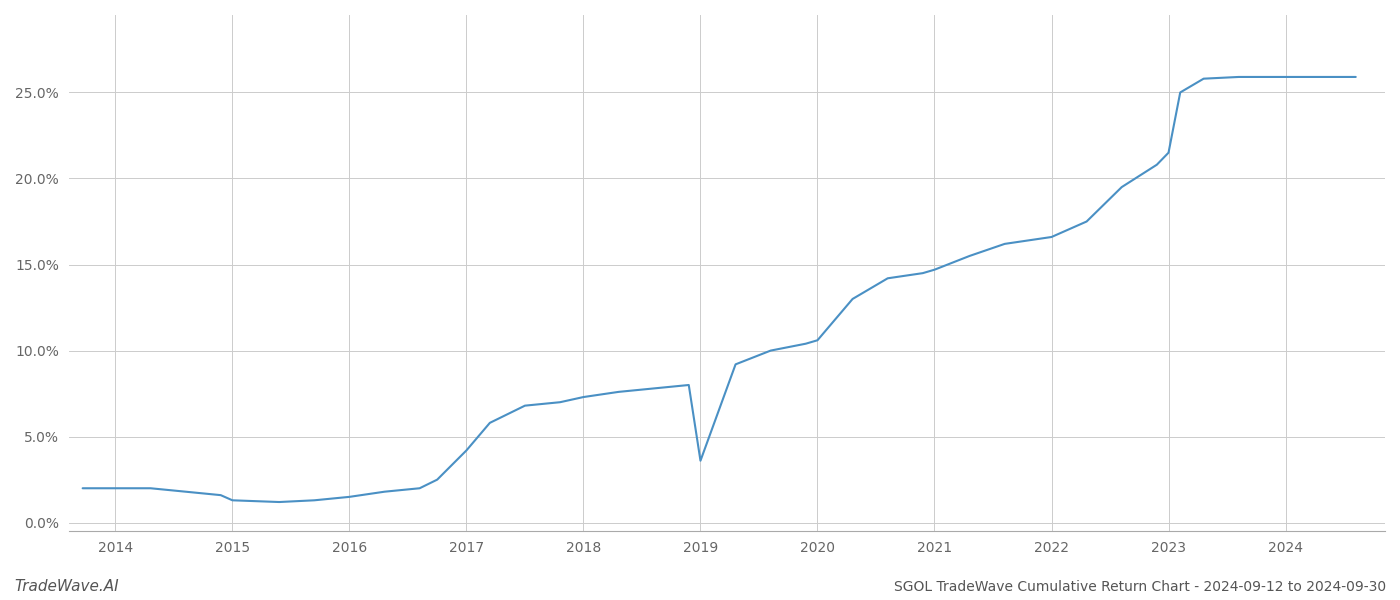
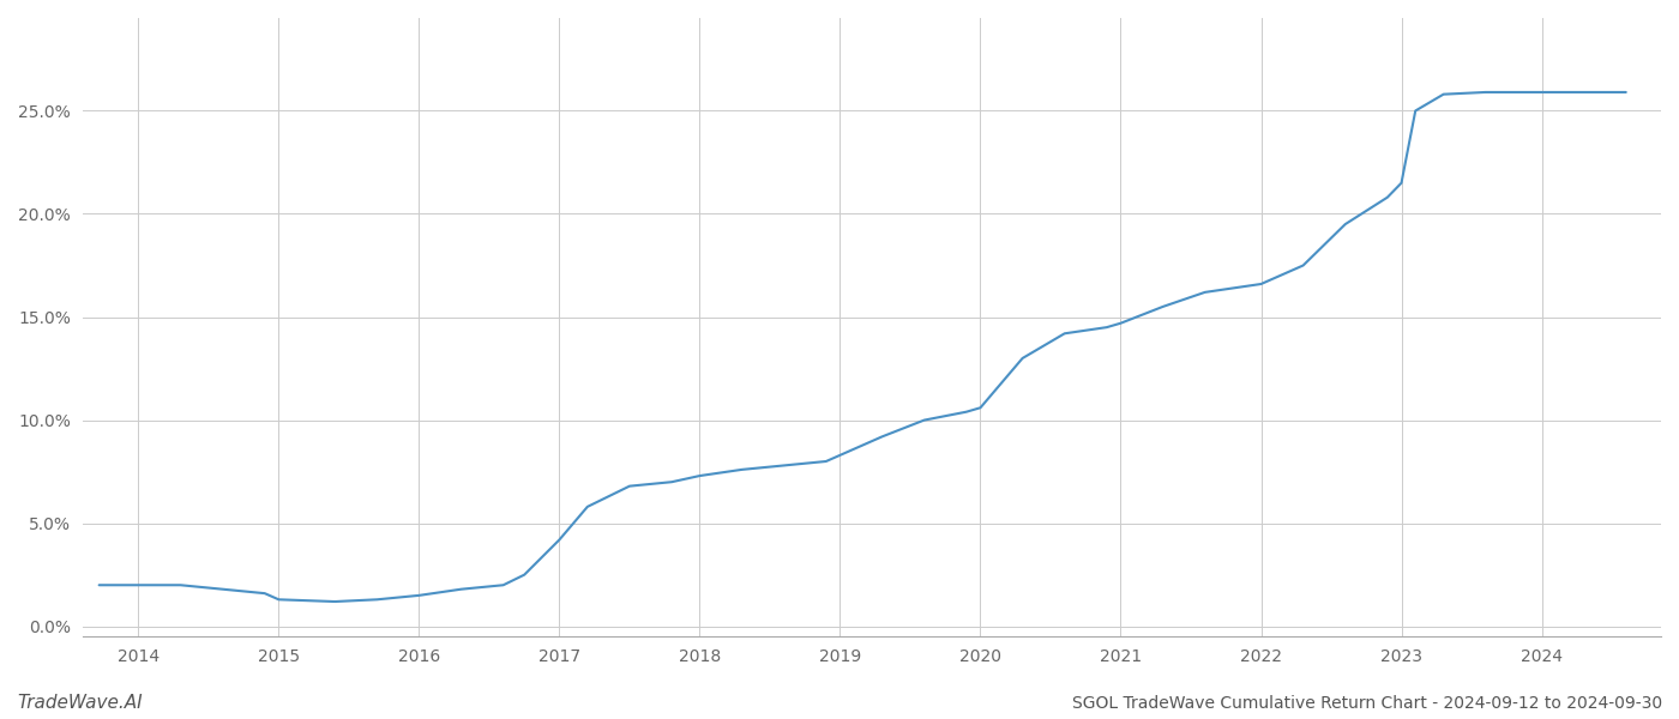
2019: 3.6% -> 8.3%
